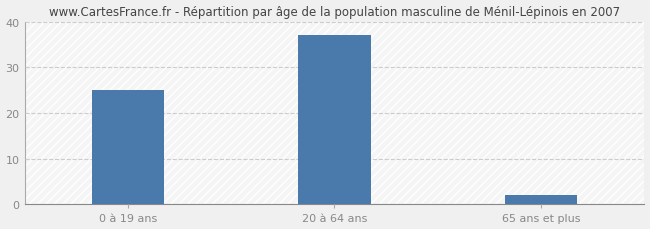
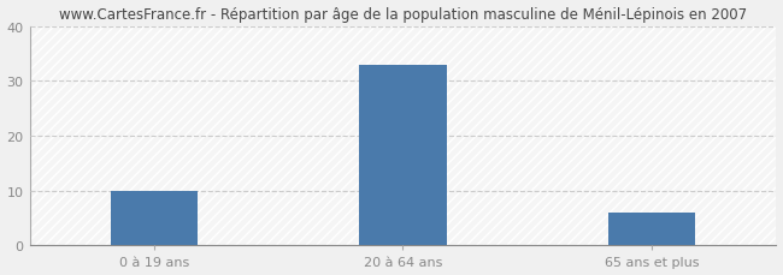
0 à 19 ans: 25 -> 10
20 à 64 ans: 37 -> 33
65 ans et plus: 2 -> 6
